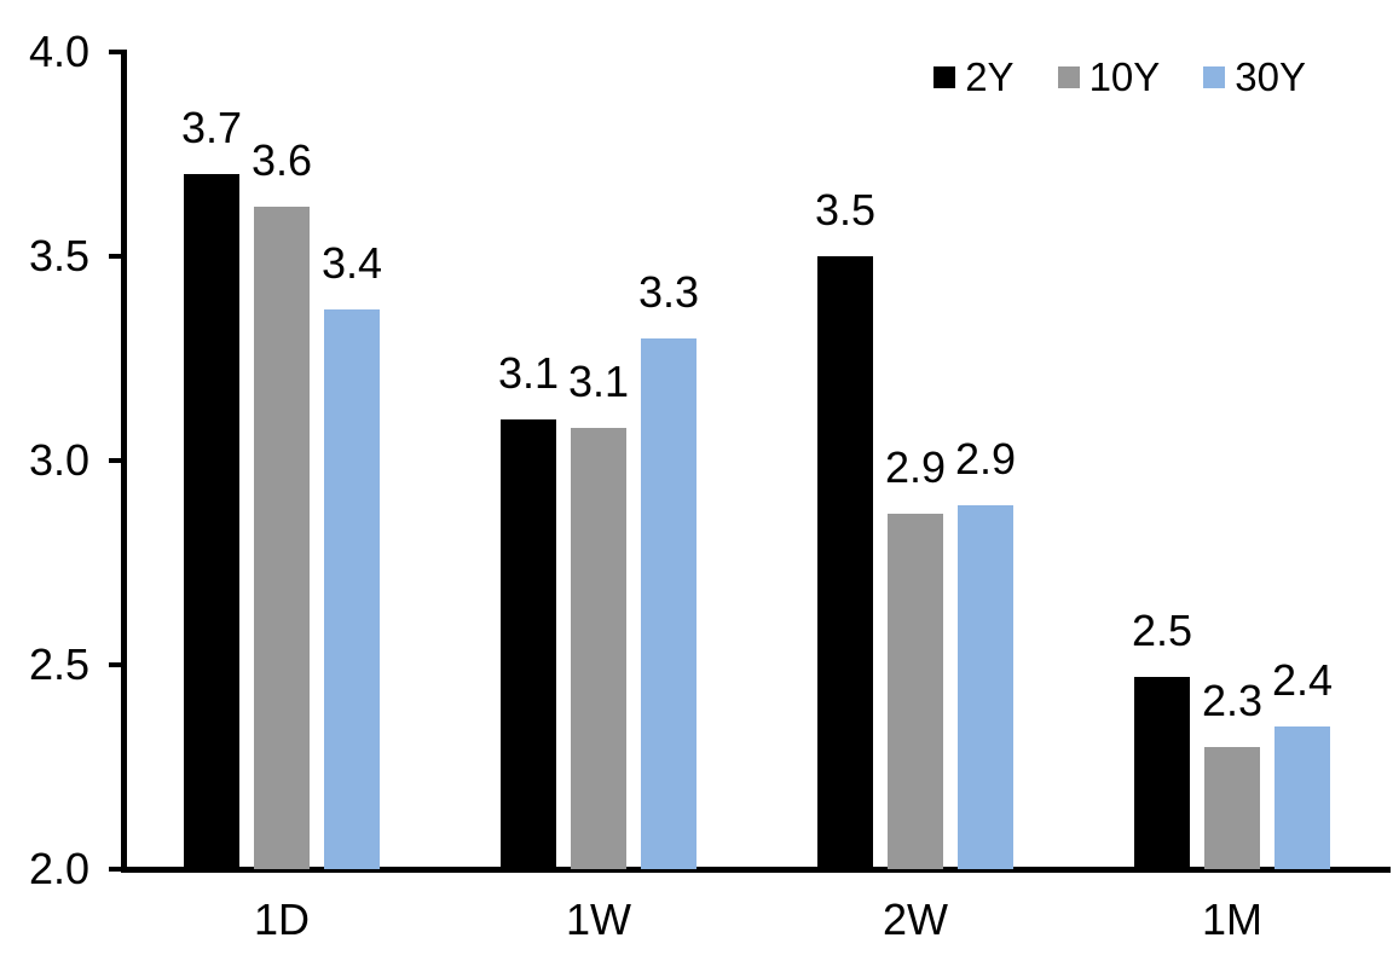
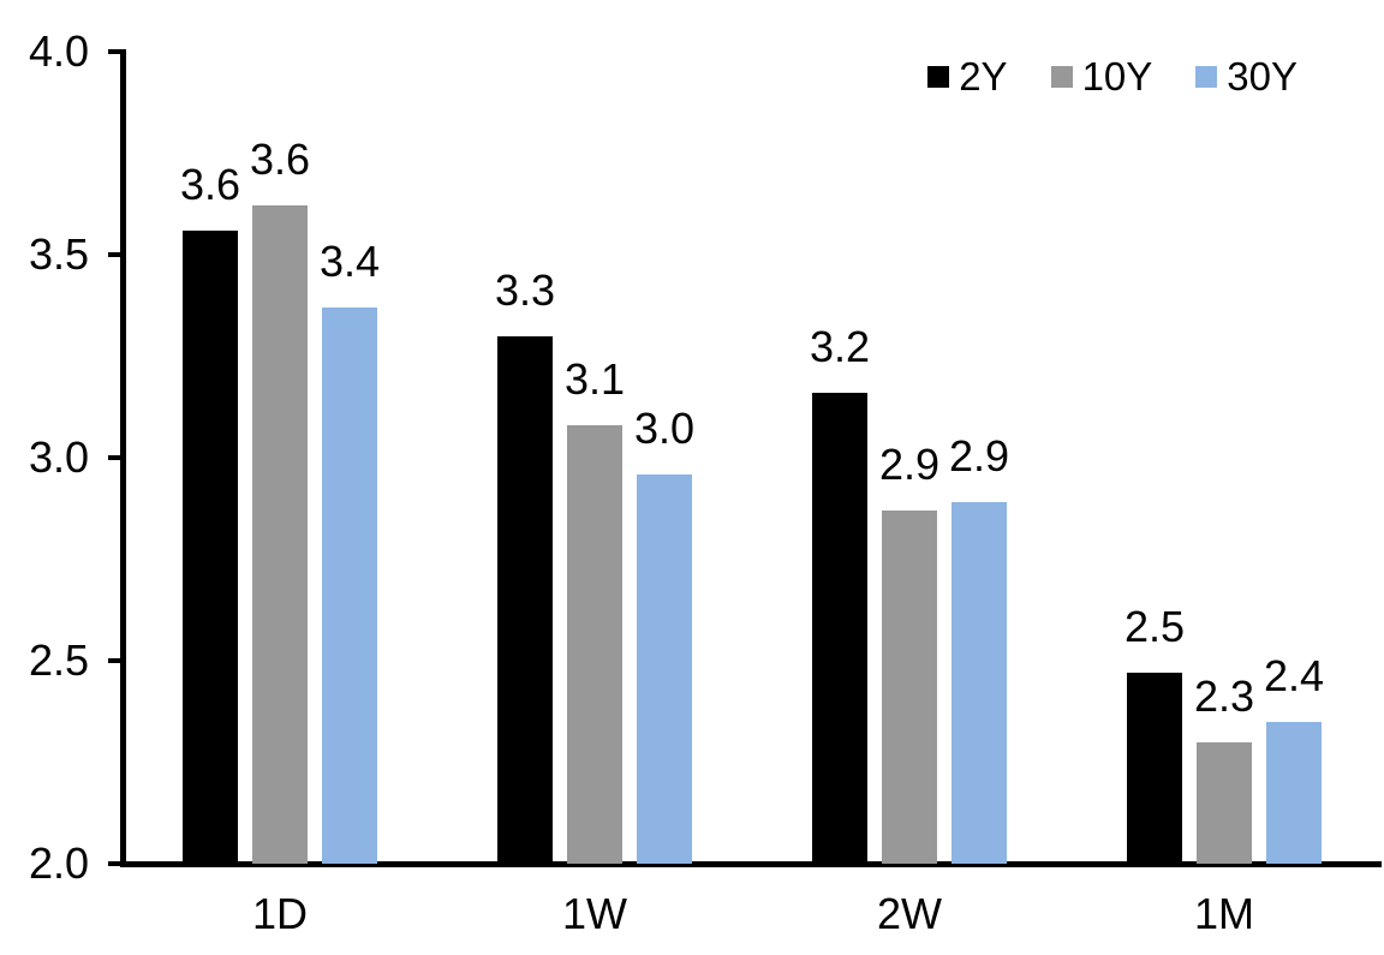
2Y/1D: 3.7 -> 3.6
2Y/1W: 3.1 -> 3.3
30Y/1W: 3.3 -> 3.0
2Y/2W: 3.5 -> 3.2
